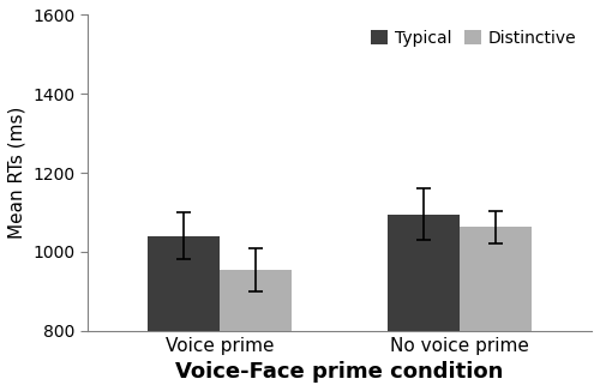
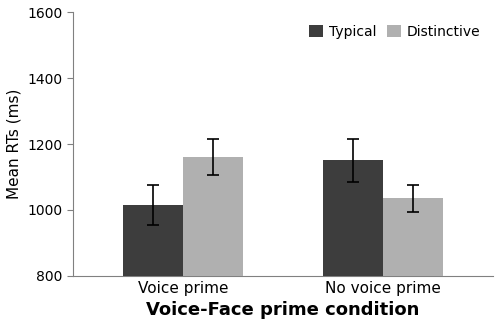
Typical/Voice prime: 1040 -> 1015
Distinctive/Voice prime: 955 -> 1160
Typical/No voice prime: 1095 -> 1150
Distinctive/No voice prime: 1062 -> 1035
